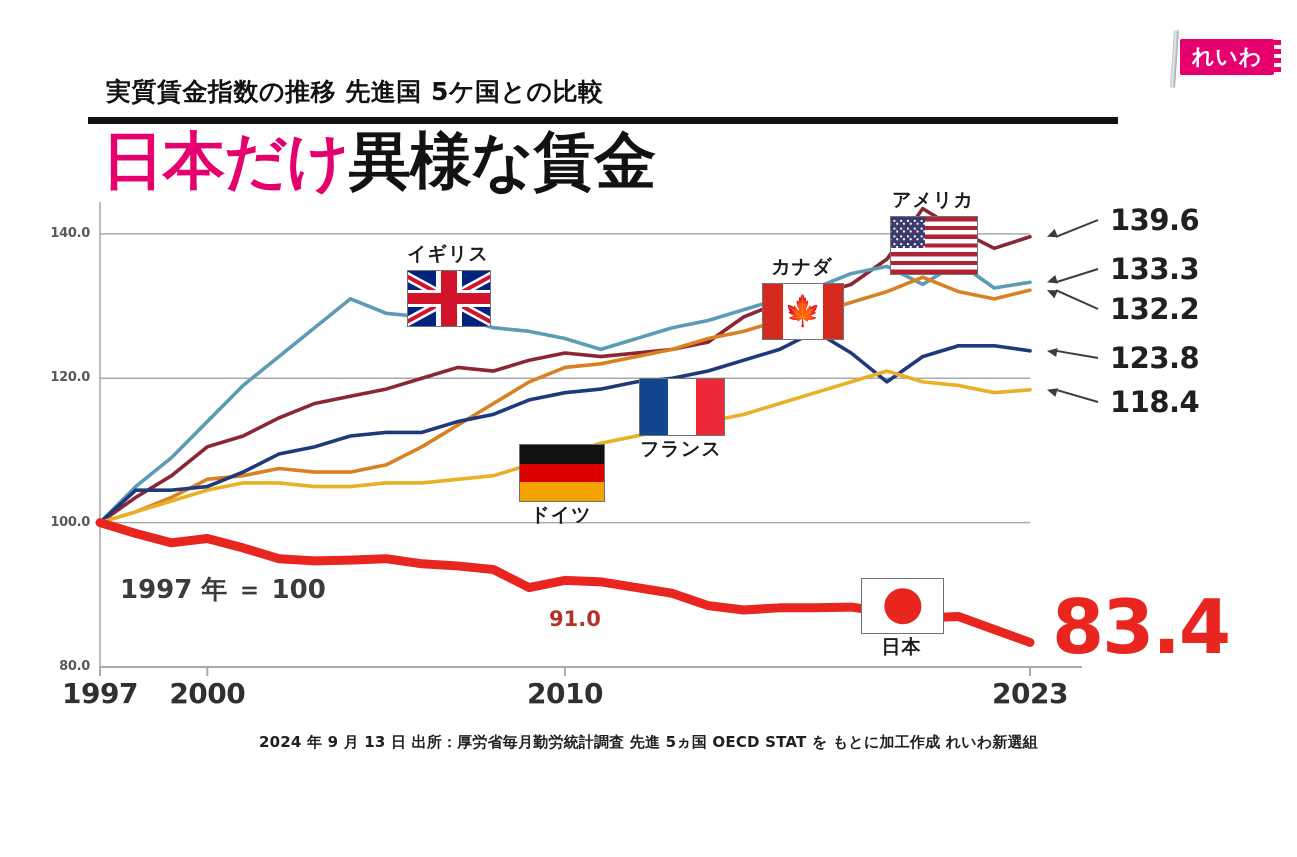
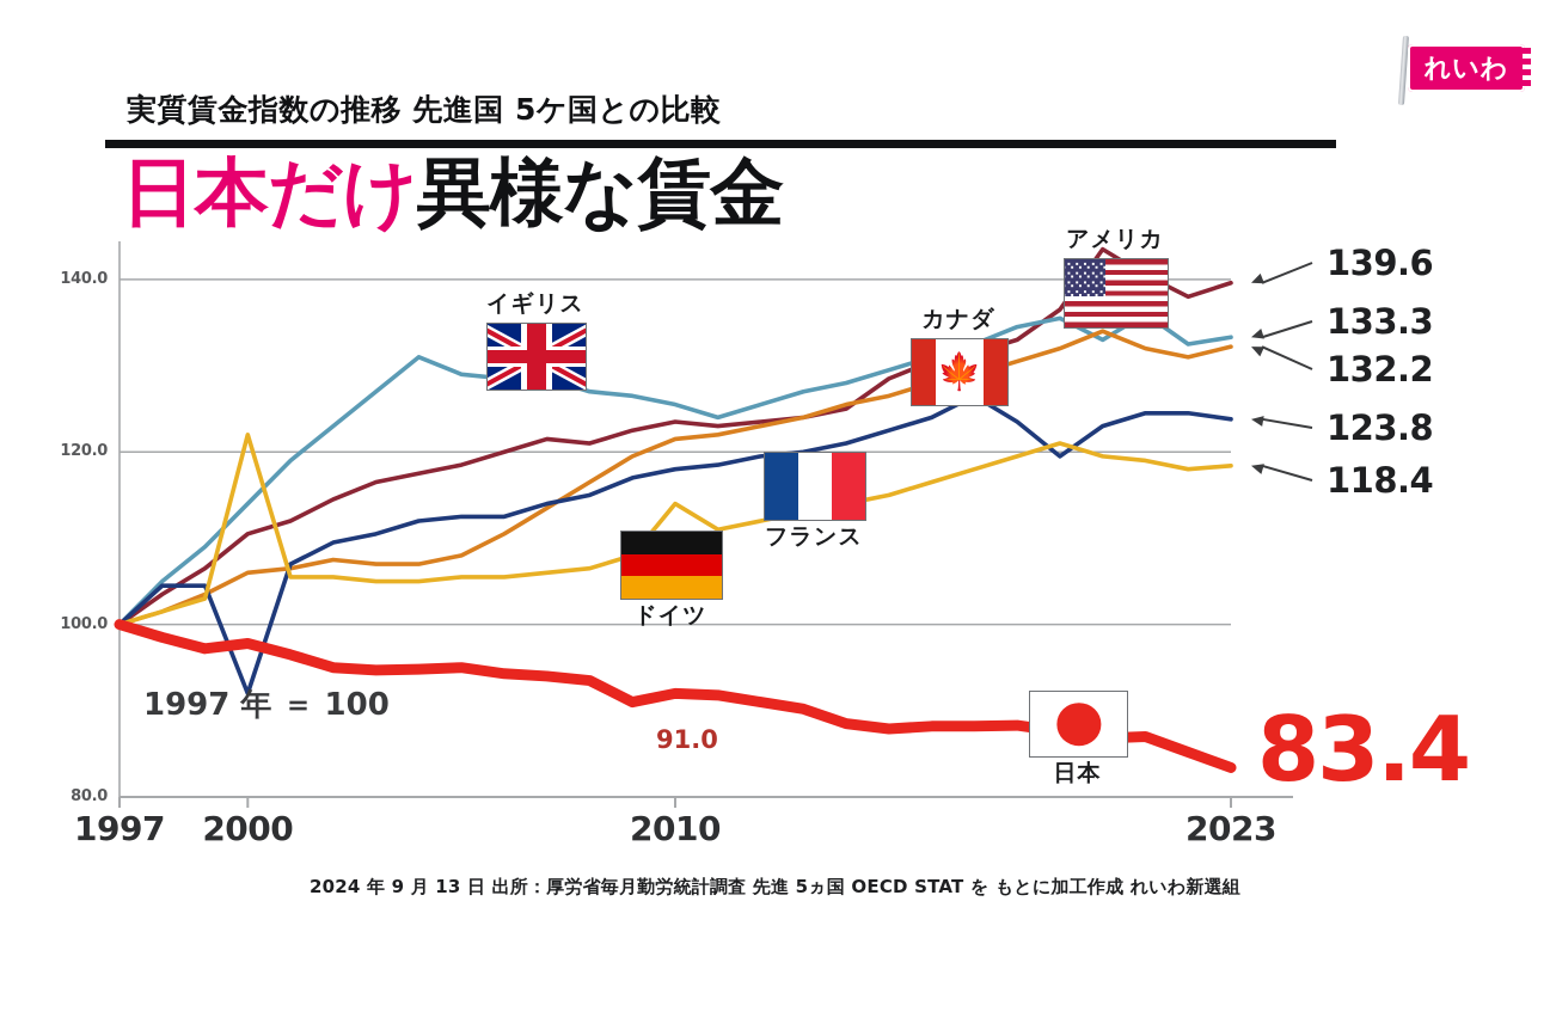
フランス/2000: 105 -> 92
ドイツ/2000: 104 -> 122
ドイツ/2010: 110 -> 114
